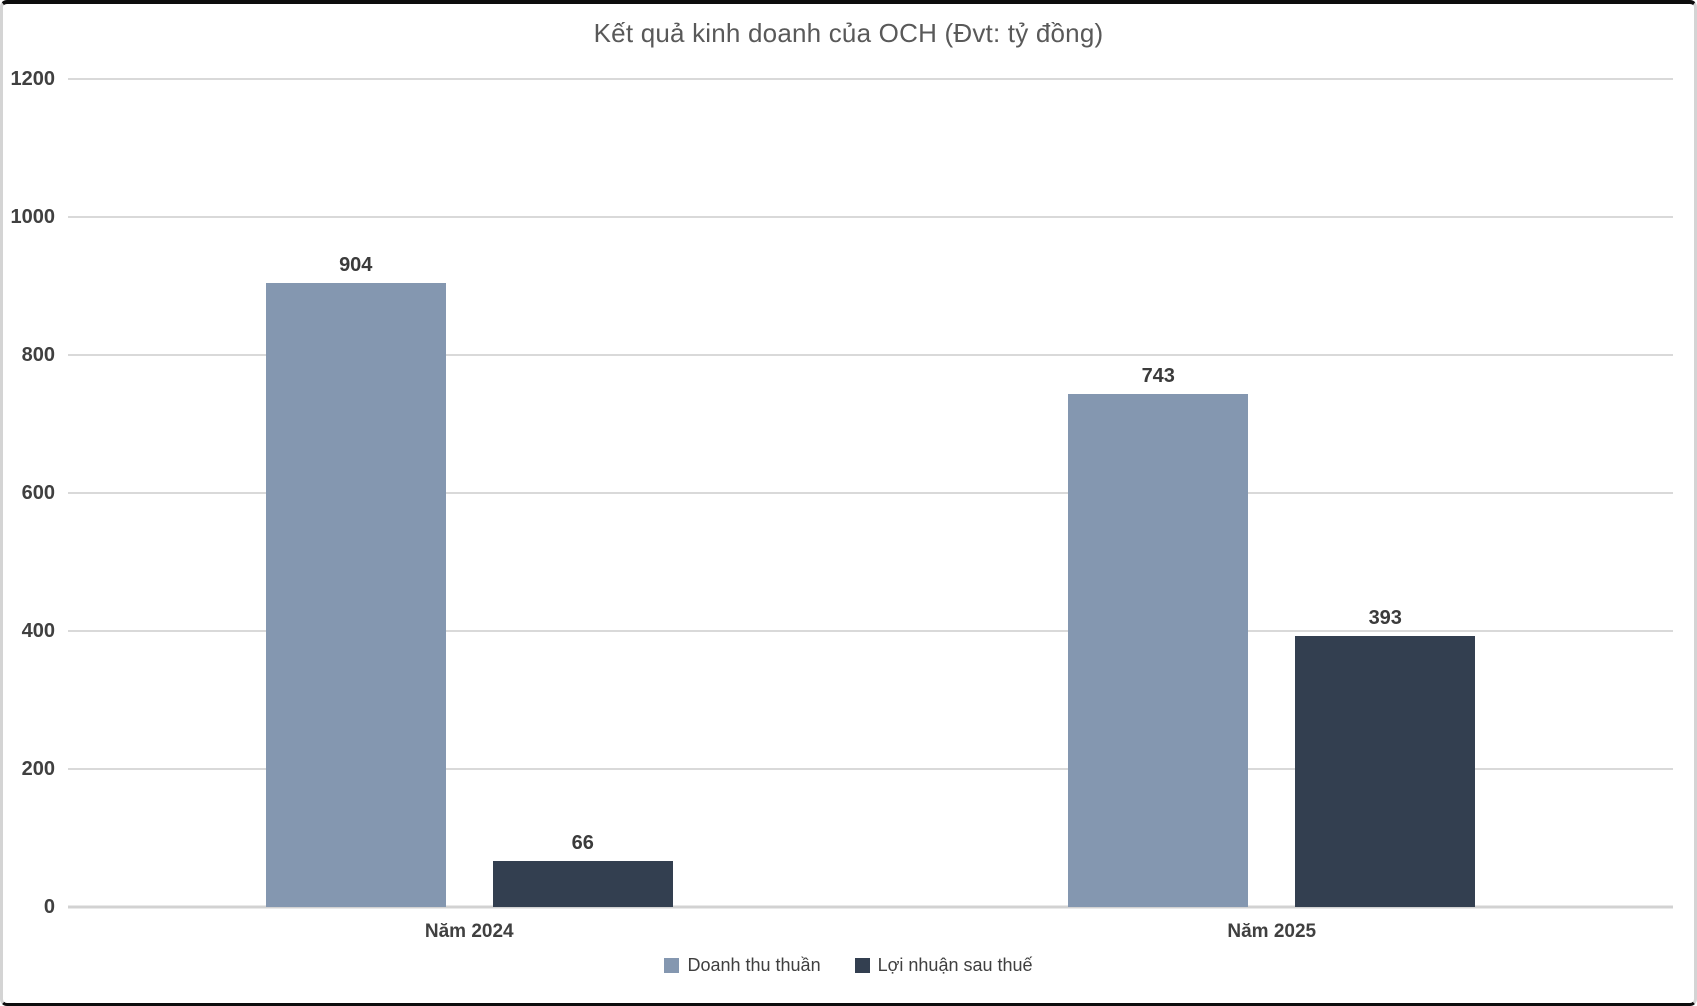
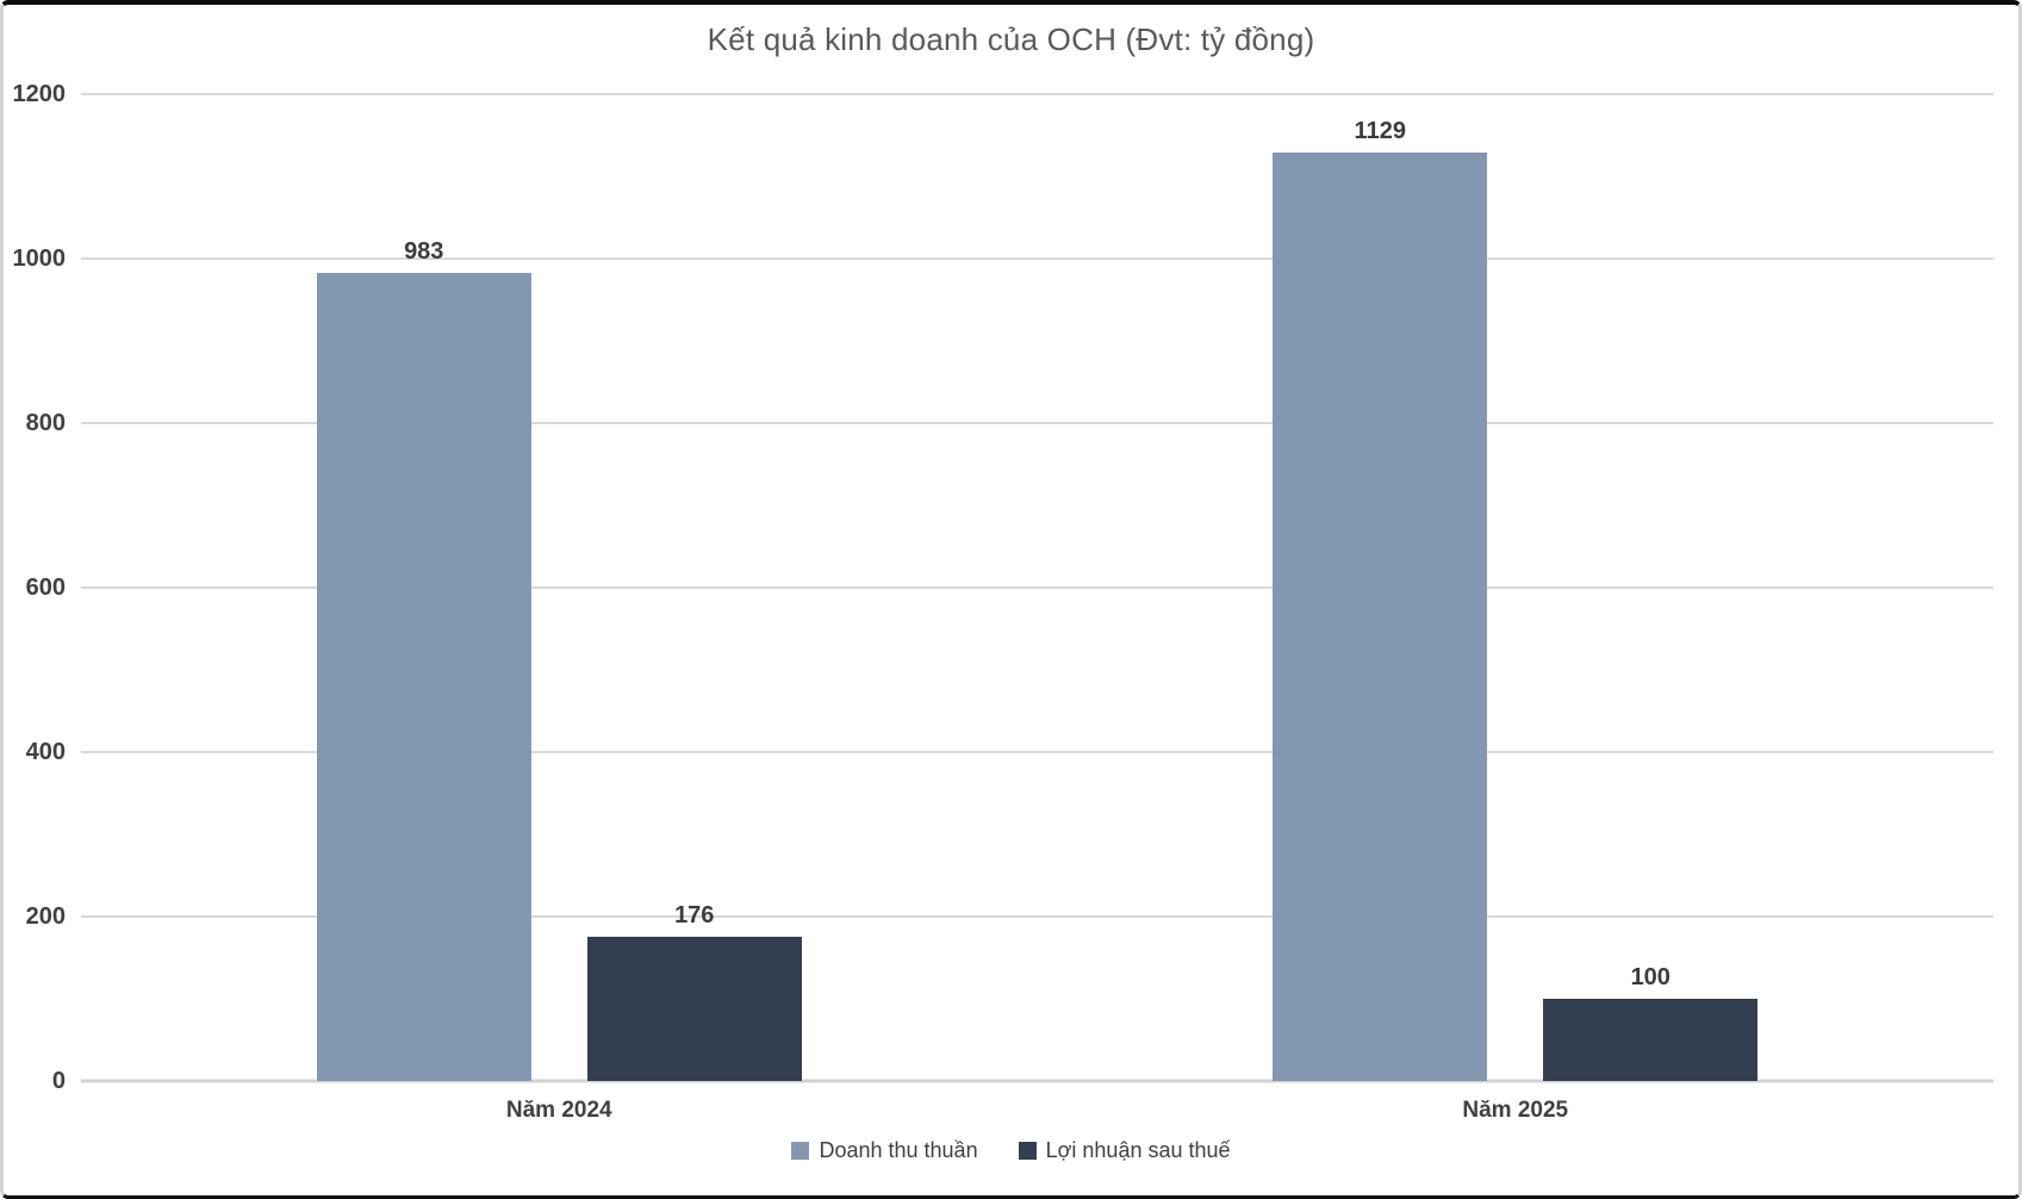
Doanh thu thuần/Năm 2024: 904 -> 983
Lợi nhuận sau thuế/Năm 2024: 66 -> 176
Doanh thu thuần/Năm 2025: 743 -> 1129
Lợi nhuận sau thuế/Năm 2025: 393 -> 100
